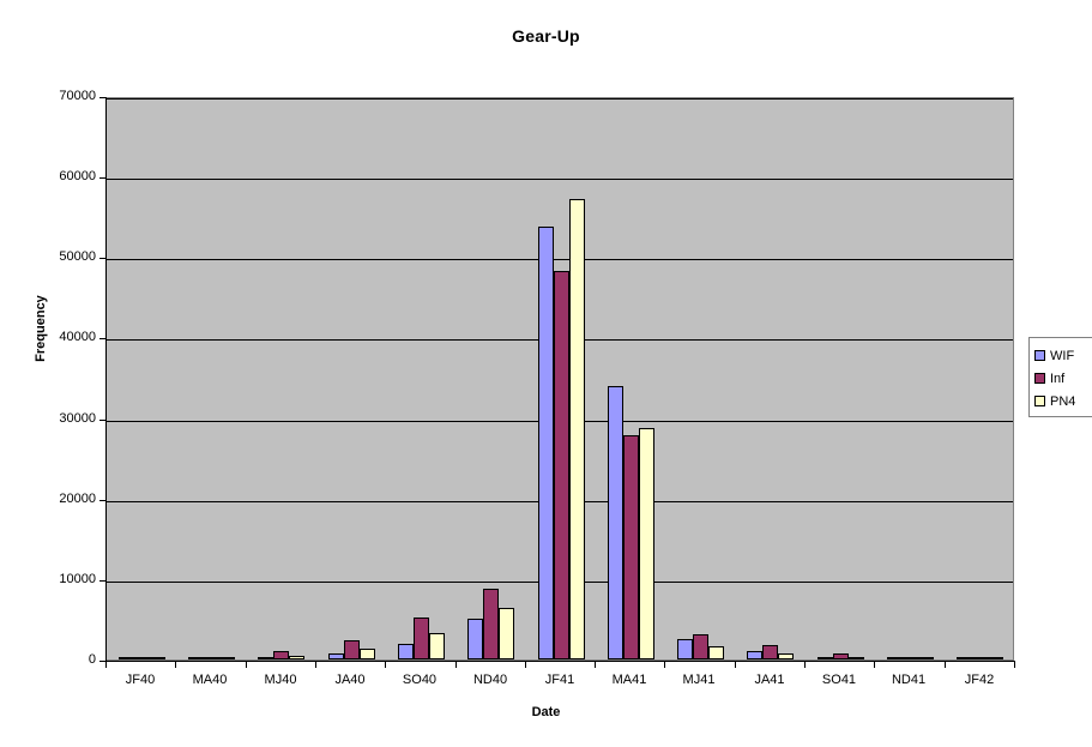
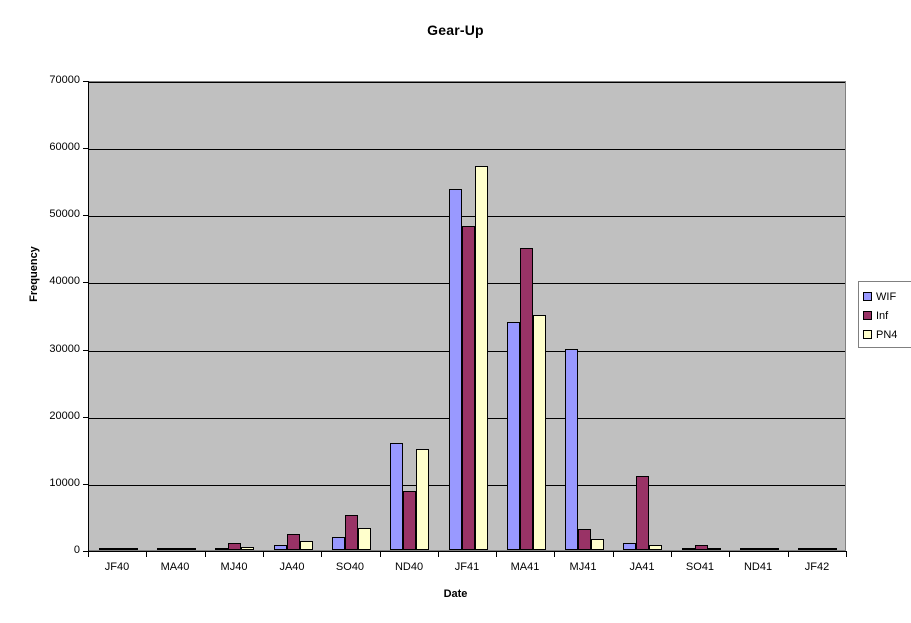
WIF/ND40: 5000 -> 16000
PN4/ND40: 6000 -> 15000
Inf/MA41: 28000 -> 45000
PN4/MA41: 29000 -> 35000
WIF/MJ41: 3000 -> 30000
Inf/JA41: 2000 -> 11000
